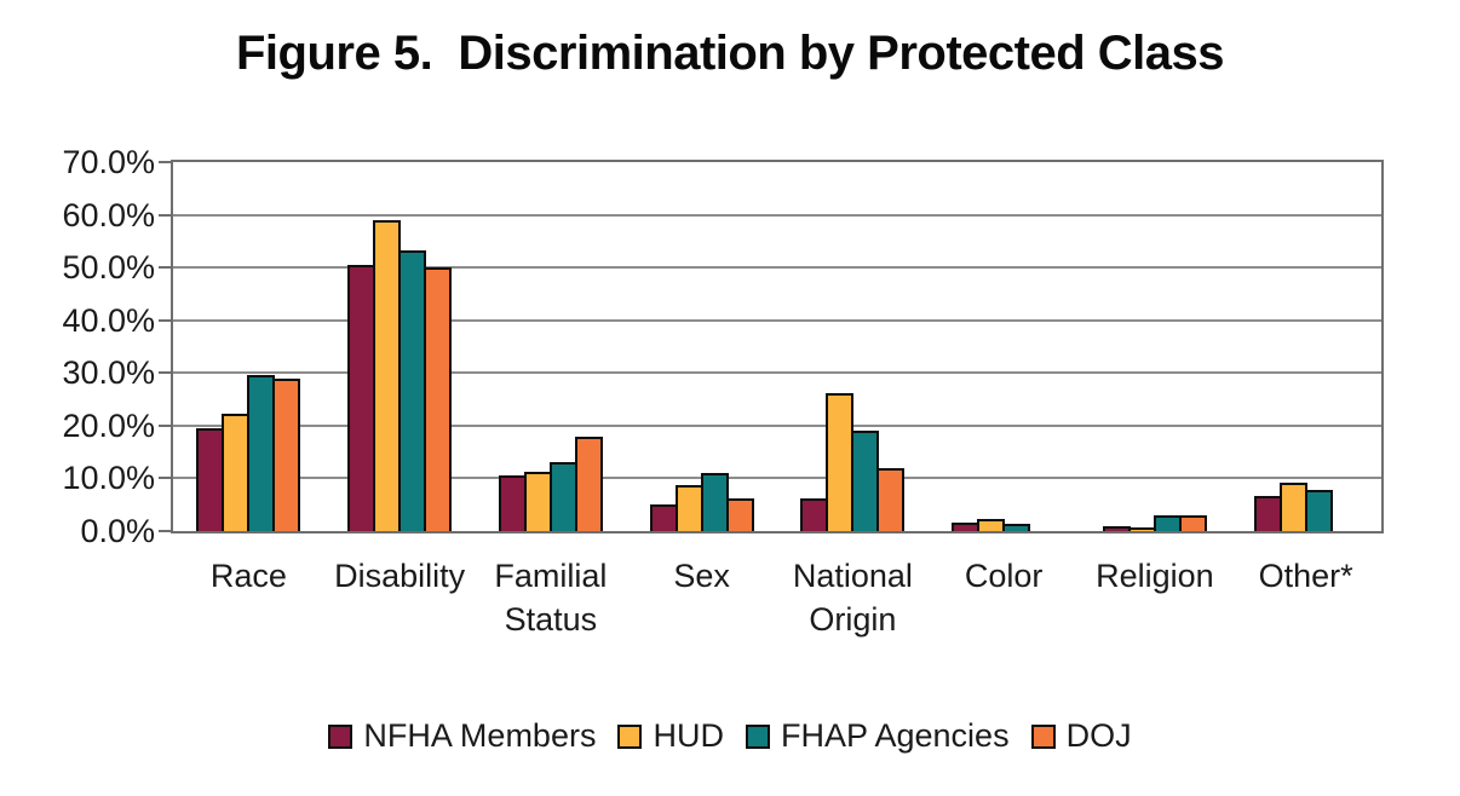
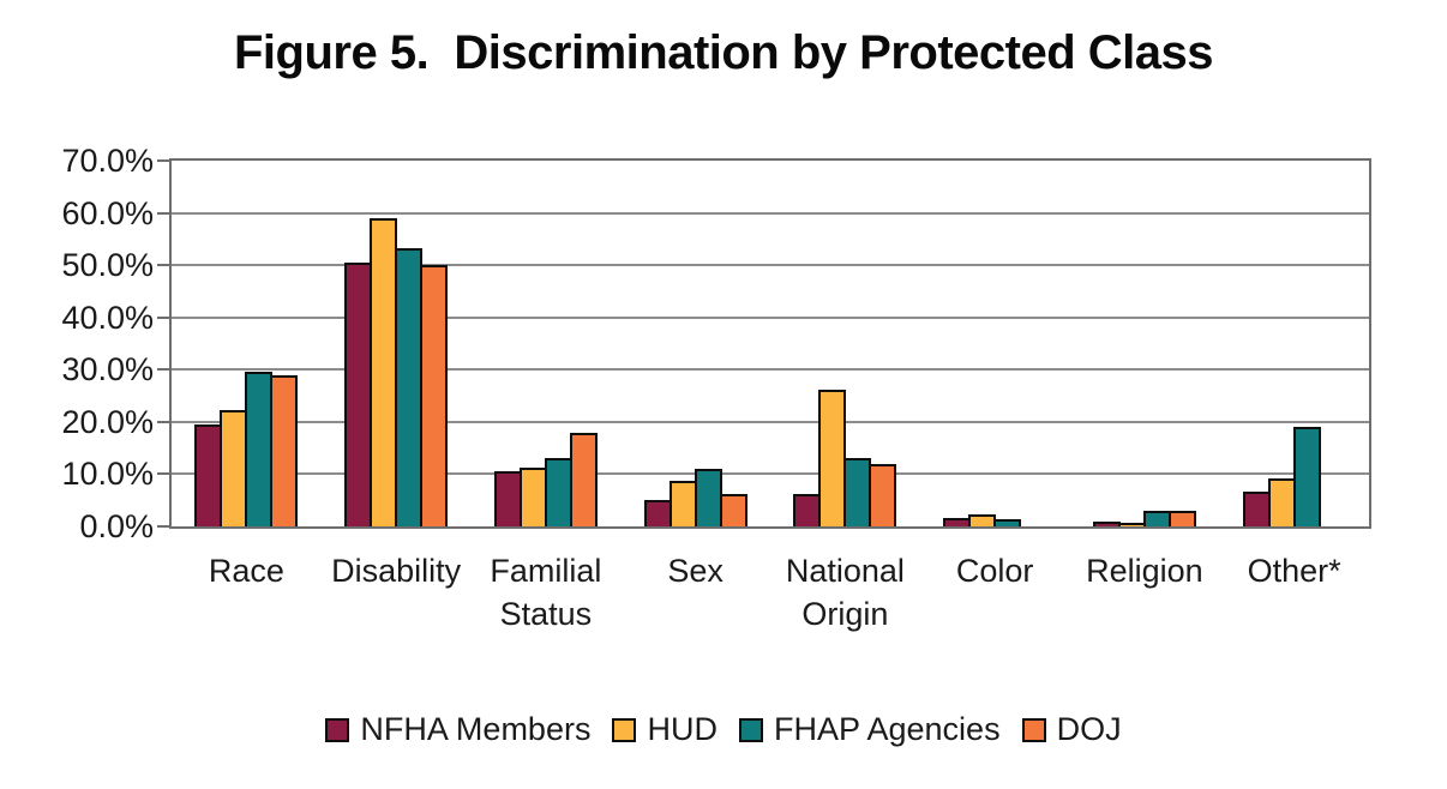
FHAP Agencies/National Origin: 19% -> 13%
FHAP Agencies/Other*: 8% -> 19%
